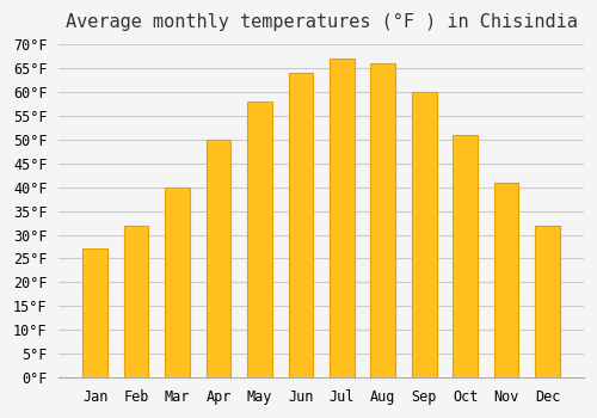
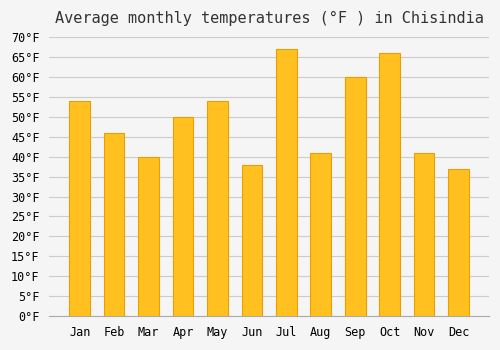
Jan: 27°F -> 54°F
Feb: 32°F -> 46°F
May: 58°F -> 54°F
Jun: 64°F -> 38°F
Aug: 66°F -> 41°F
Oct: 51°F -> 66°F
Dec: 32°F -> 37°F
